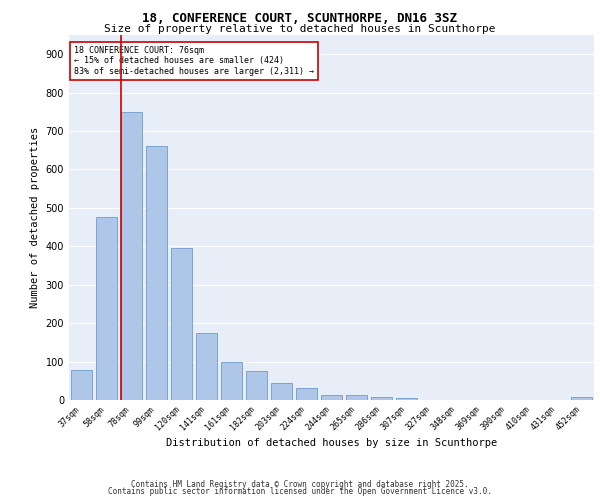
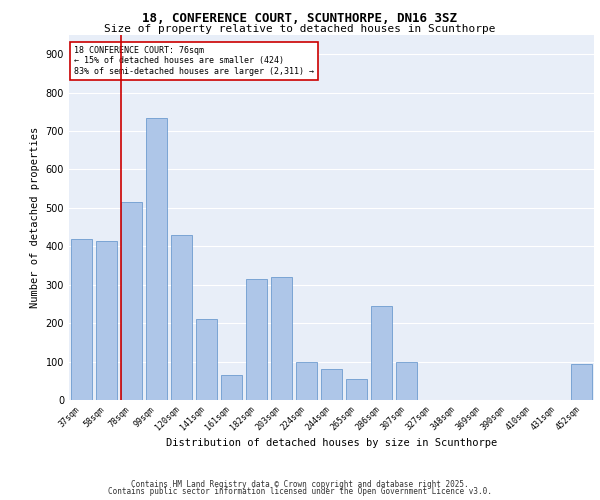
37sqm: 78 -> 420
58sqm: 477 -> 415
78sqm: 750 -> 515
99sqm: 660 -> 735
120sqm: 395 -> 430
141sqm: 175 -> 210
161sqm: 100 -> 65
182sqm: 75 -> 315
203sqm: 45 -> 320
224sqm: 32 -> 100
244sqm: 13 -> 80
265sqm: 13 -> 55
286sqm: 8 -> 245
307sqm: 5 -> 100
452sqm: 8 -> 95
